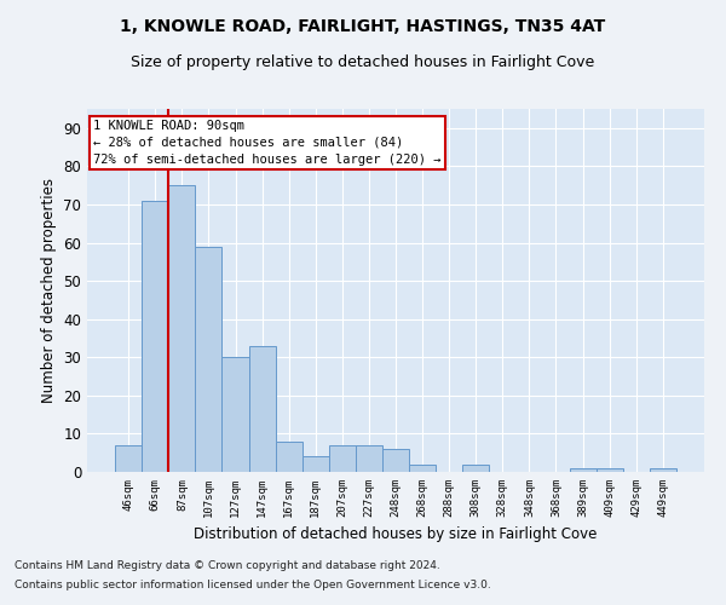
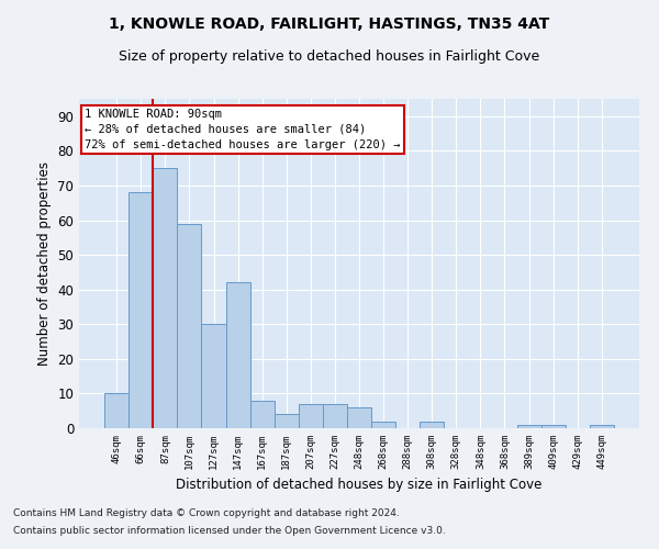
46sqm: 7 -> 10
66sqm: 71 -> 68
147sqm: 33 -> 42
